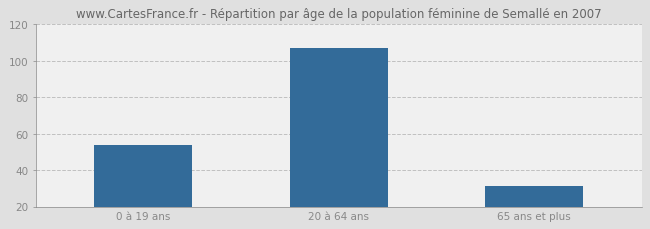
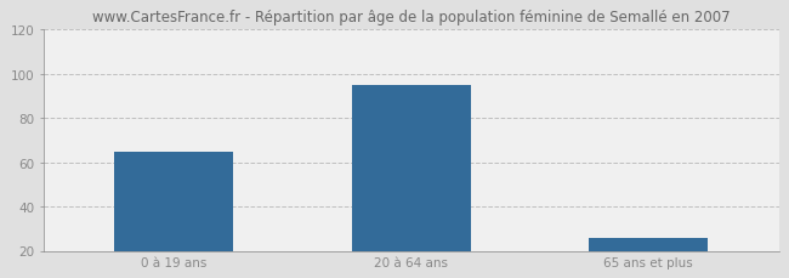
0 à 19 ans: 54 -> 65
20 à 64 ans: 107 -> 95
65 ans et plus: 31 -> 26
